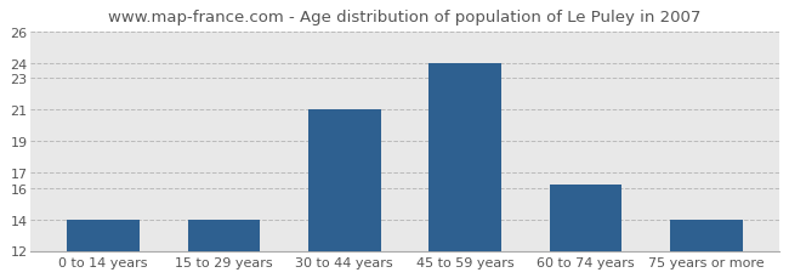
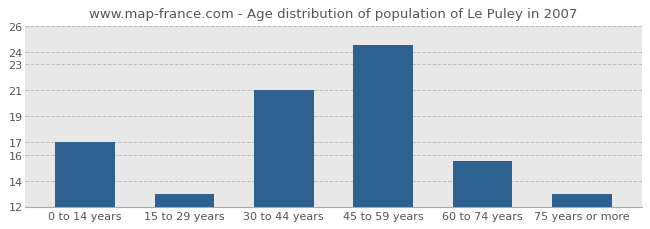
0 to 14 years: 14.0 -> 17.0
15 to 29 years: 14.0 -> 13.0
45 to 59 years: 24.0 -> 24.5
60 to 74 years: 16.2 -> 15.5
75 years or more: 14.0 -> 13.0
